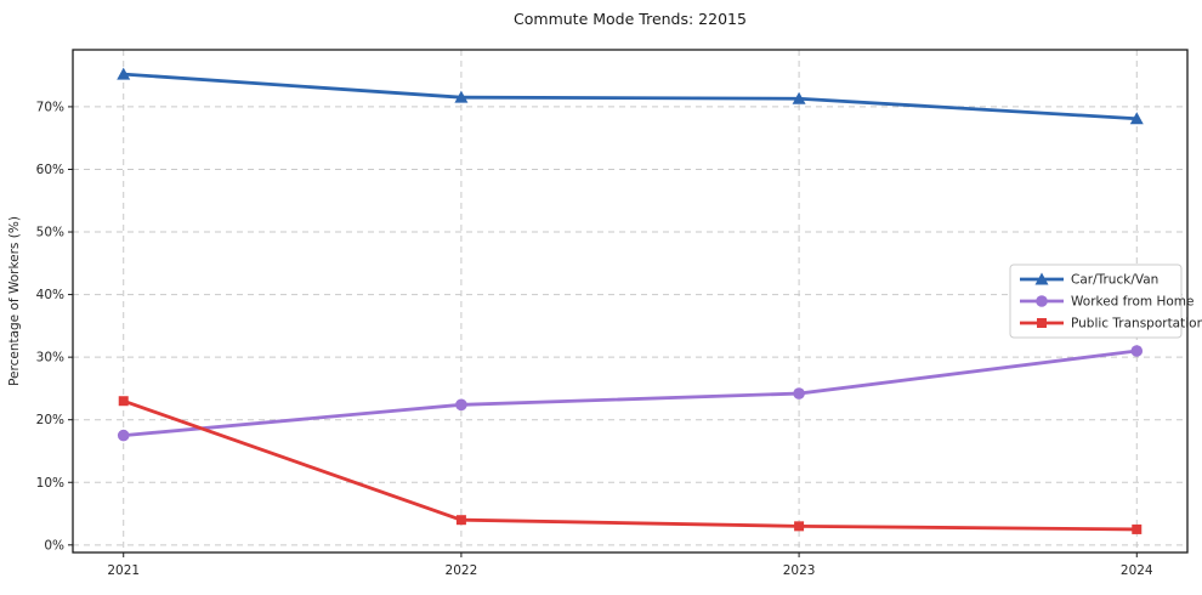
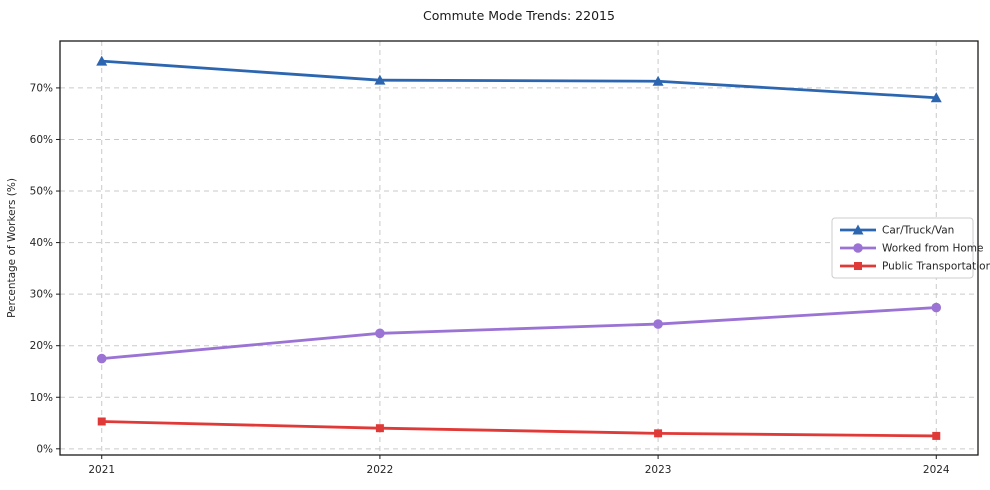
Public Transportation/2021: 23% -> 5%
Worked from Home/2024: 31% -> 27%
